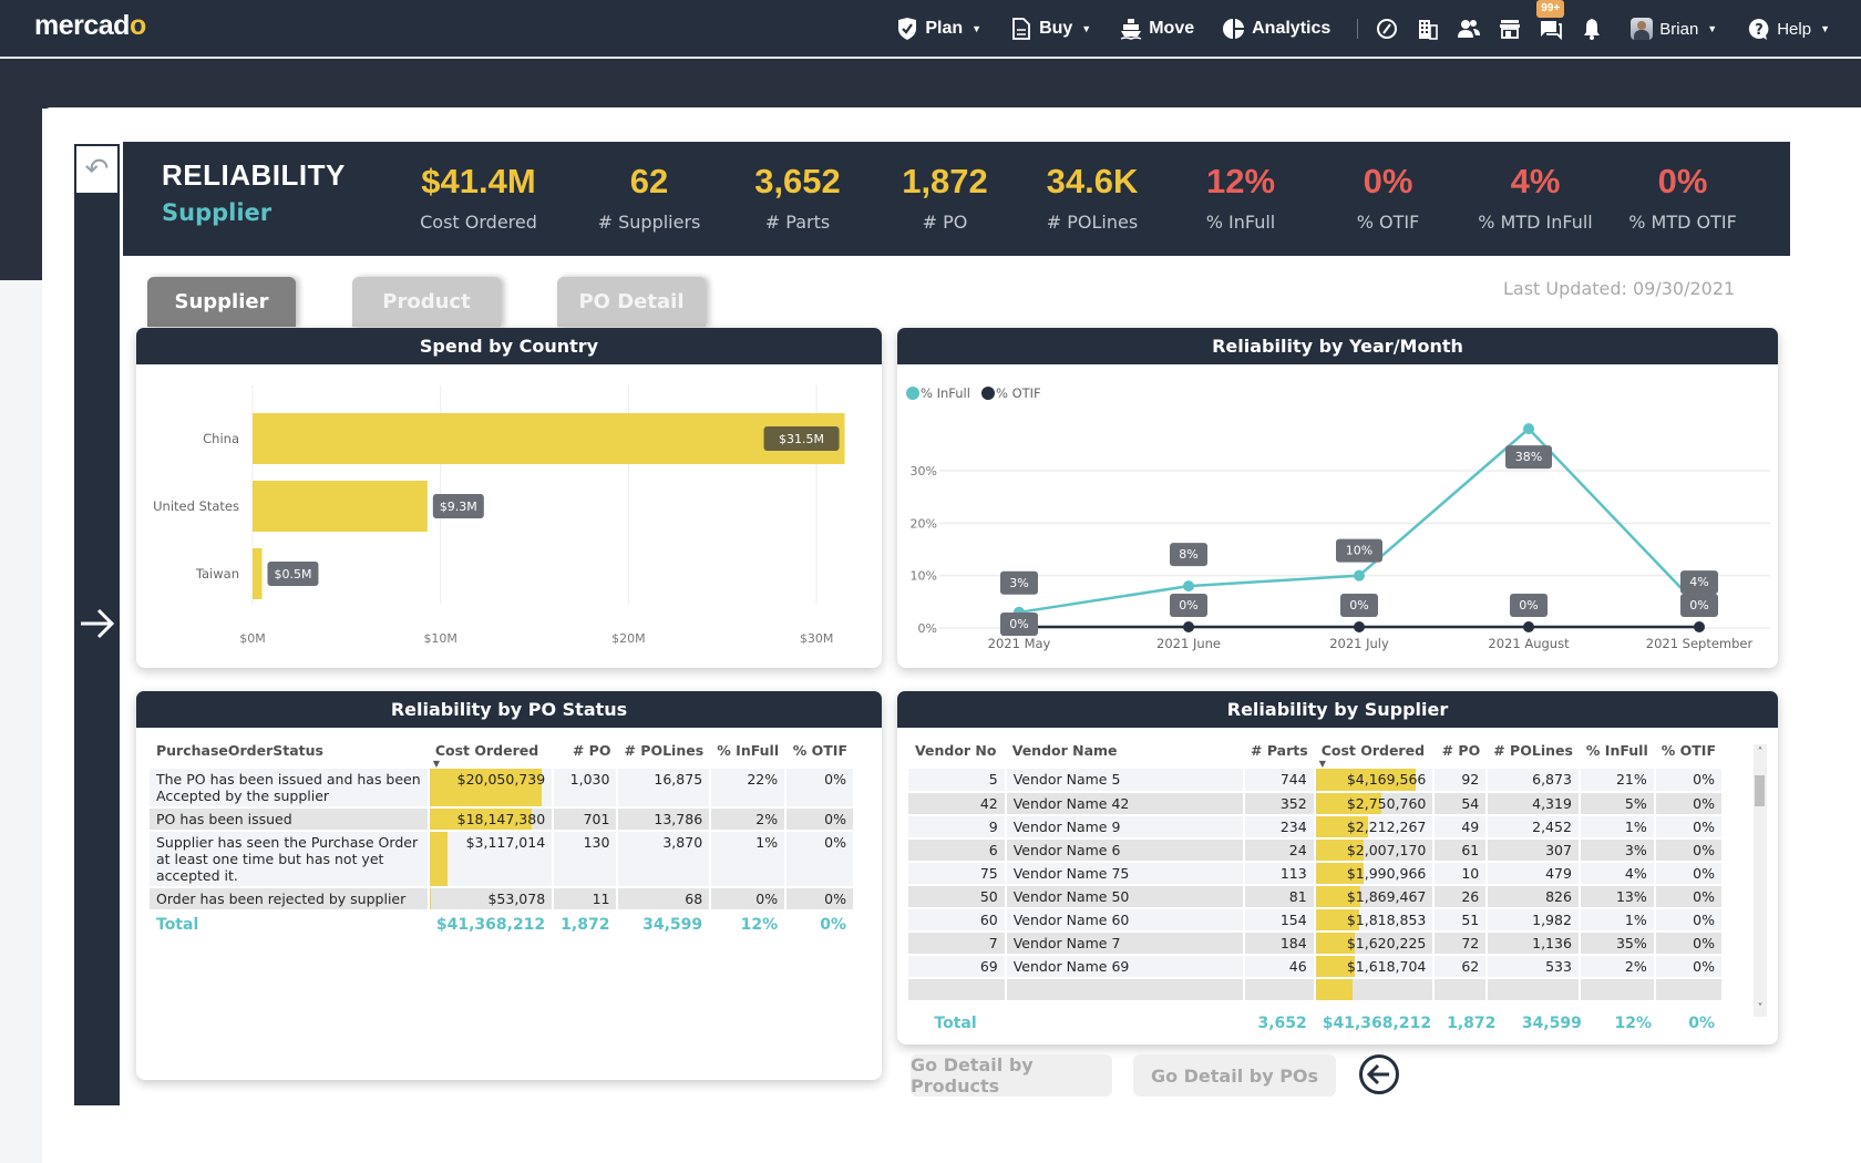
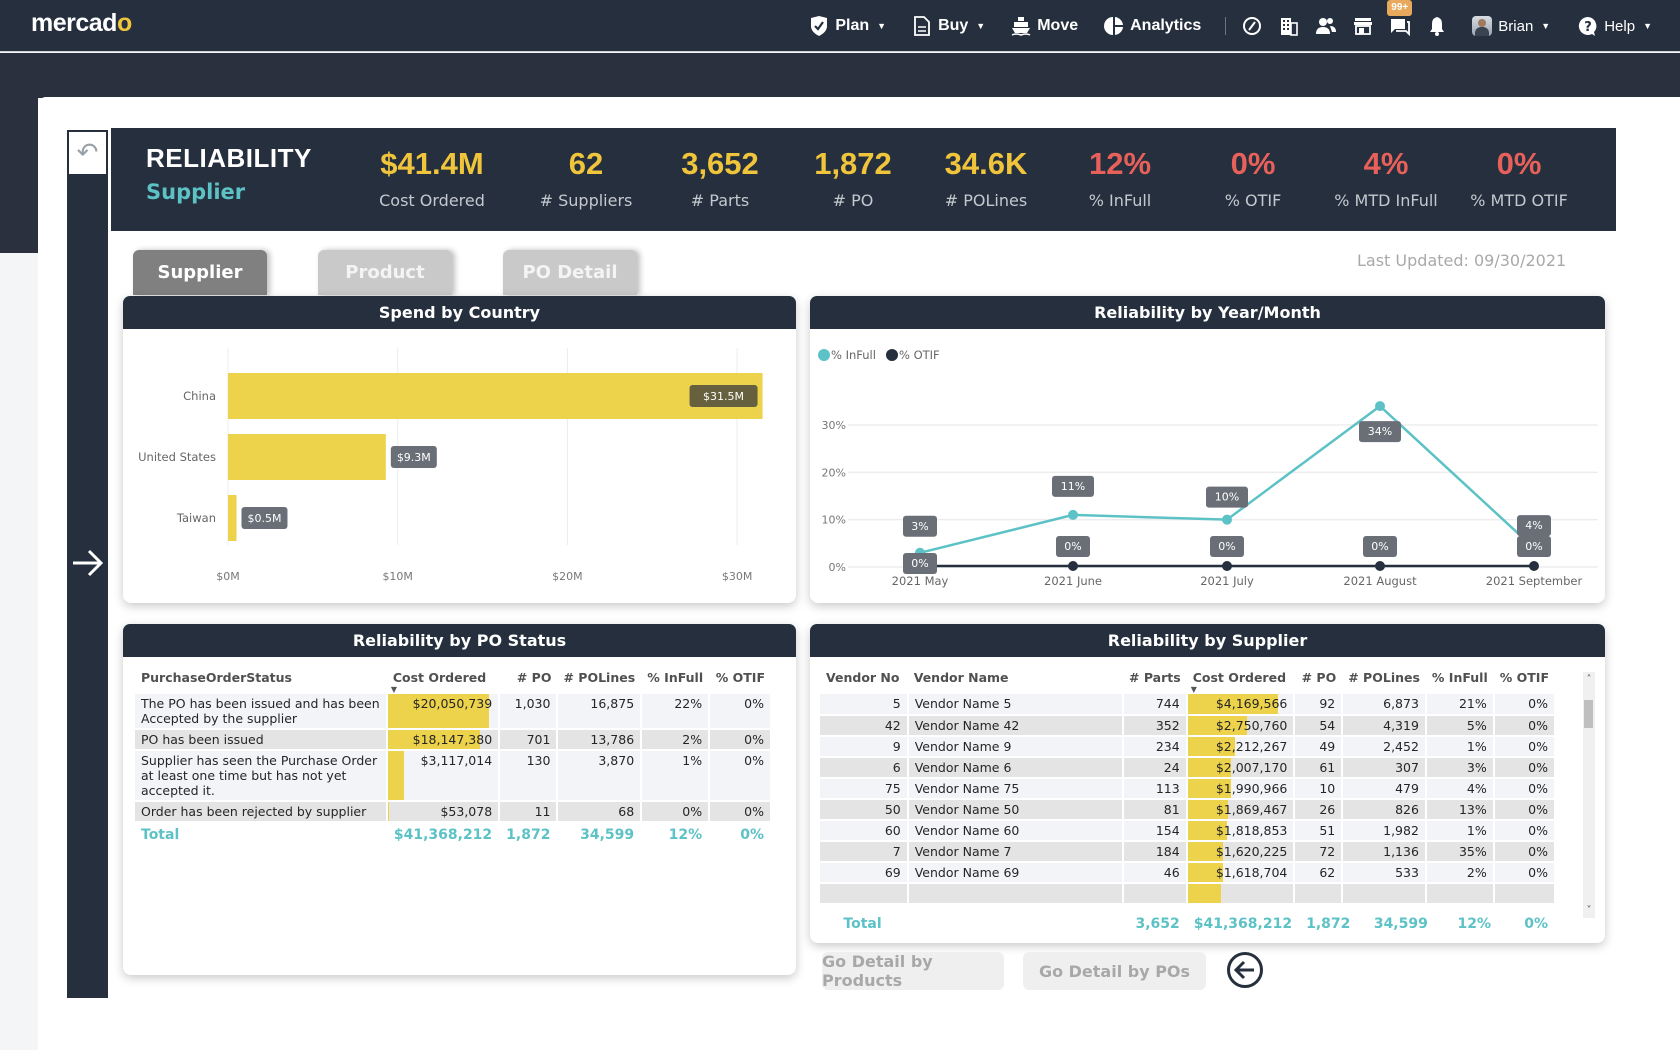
Reliability by Year/Month/% InFull/2021 June: 8% -> 11%
Reliability by Year/Month/% InFull/2021 August: 38% -> 34%
